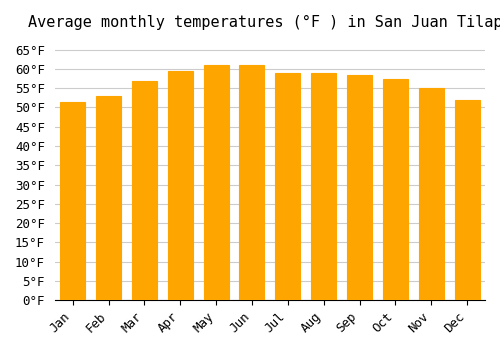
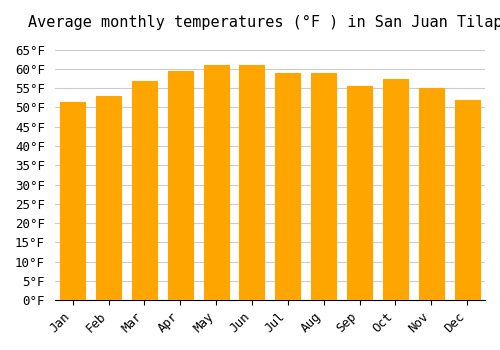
Sep: 58.5°F -> 55.5°F
